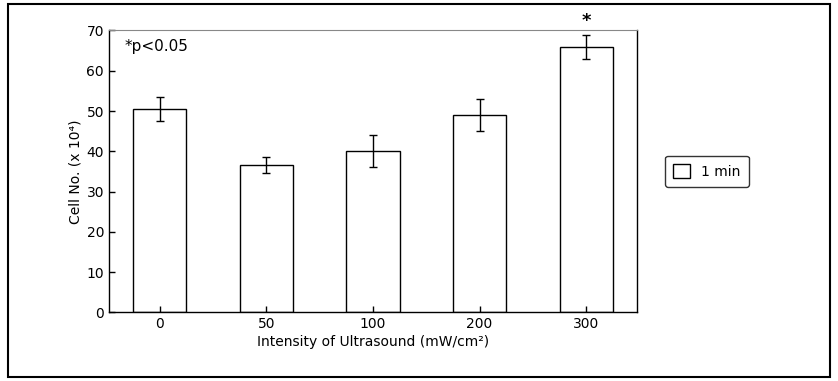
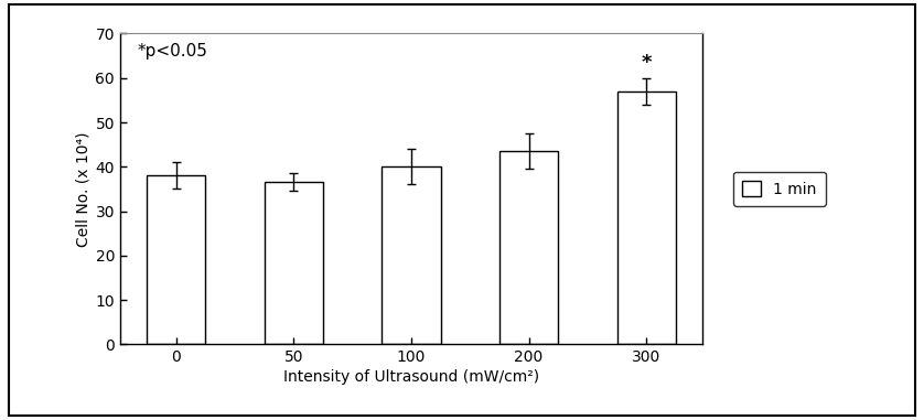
0: 50.5 -> 38.0
200: 49.0 -> 43.5
300: 66.0 -> 57.0
